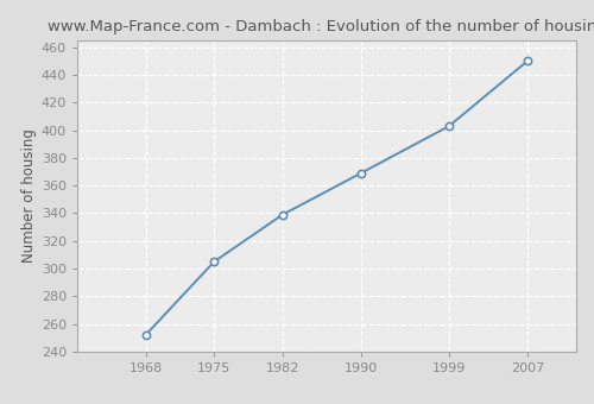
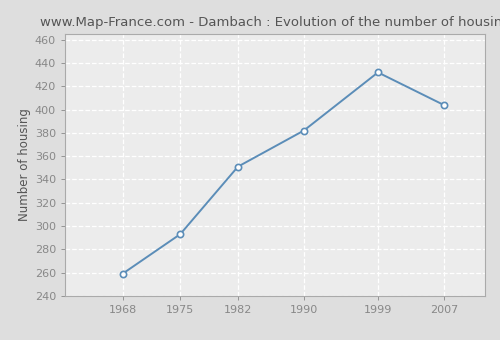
1968: 252 -> 259
1975: 305 -> 293
1982: 339 -> 351
1990: 369 -> 382
1999: 403 -> 432
2007: 450 -> 404
